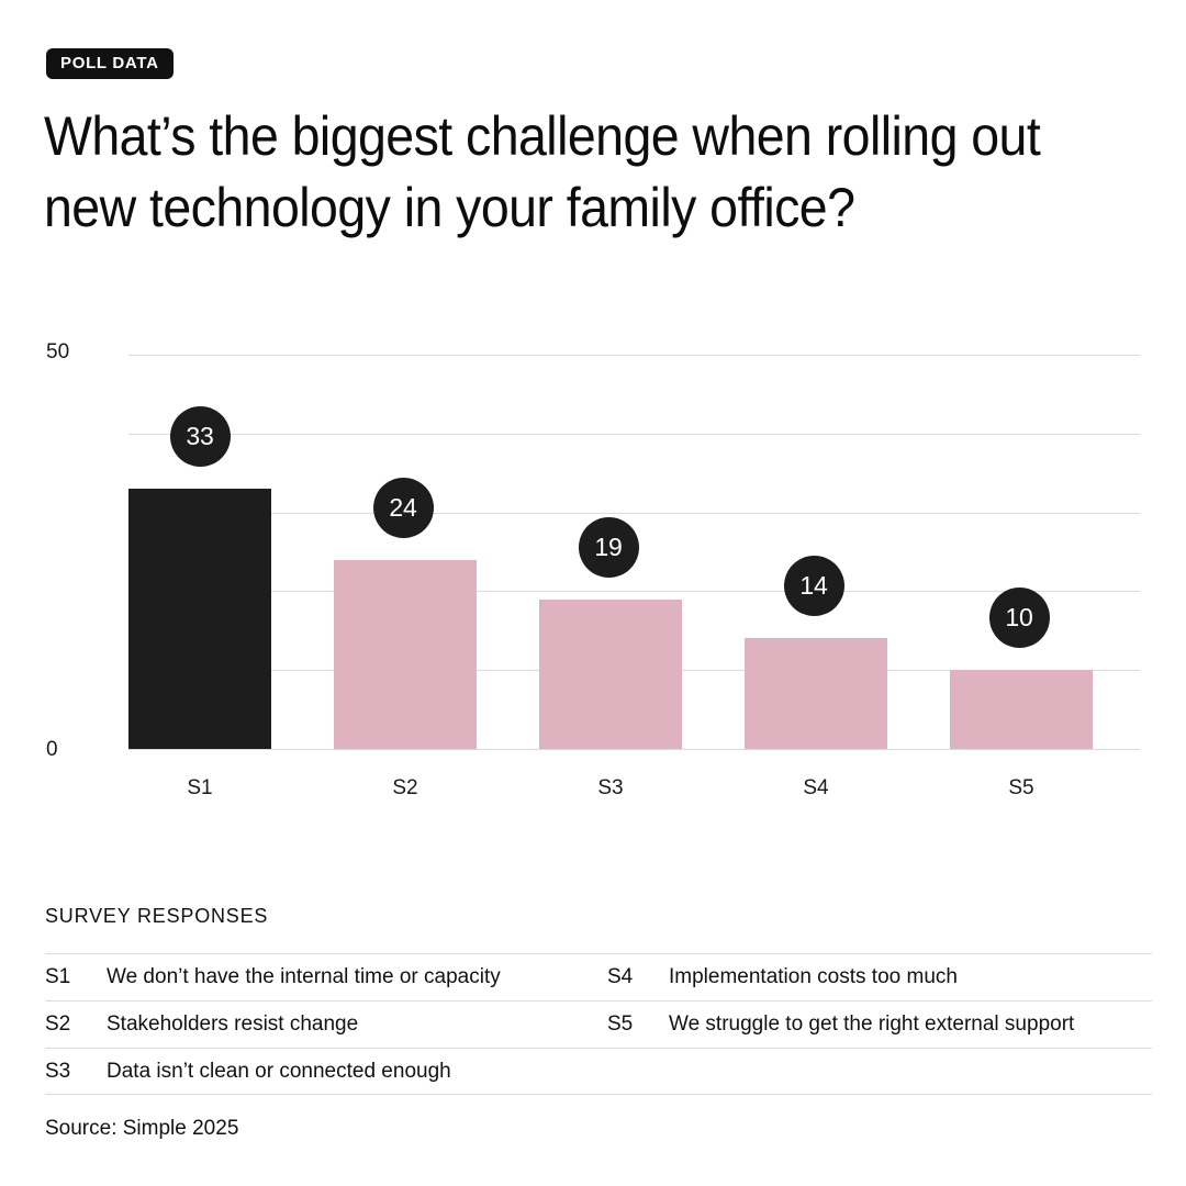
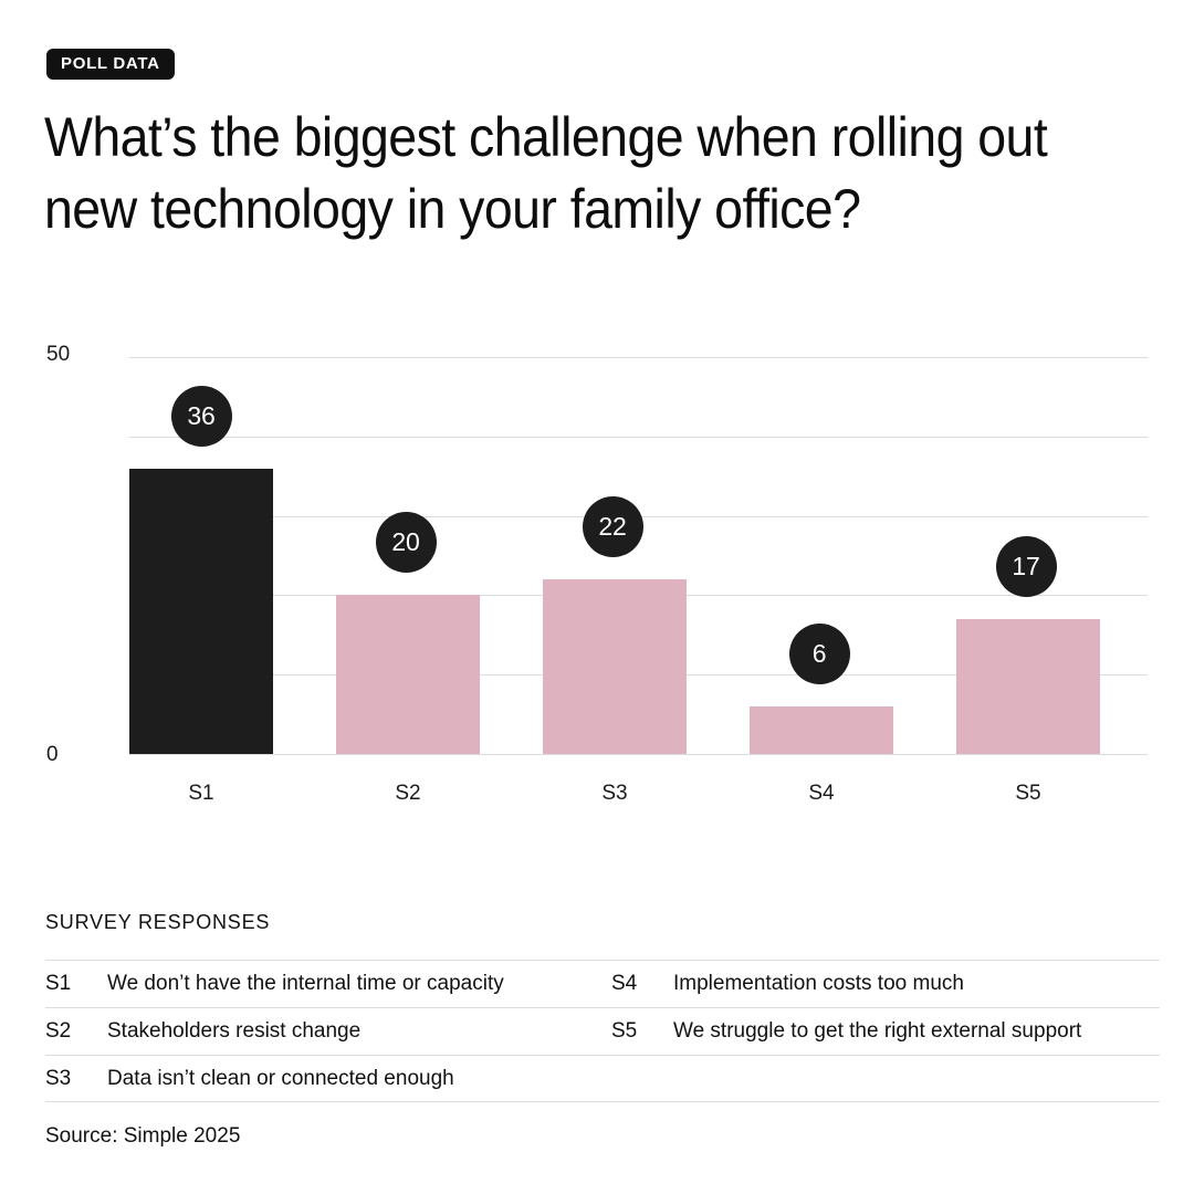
S1: 33 -> 36
S2: 24 -> 20
S3: 19 -> 22
S4: 14 -> 6
S5: 10 -> 17
